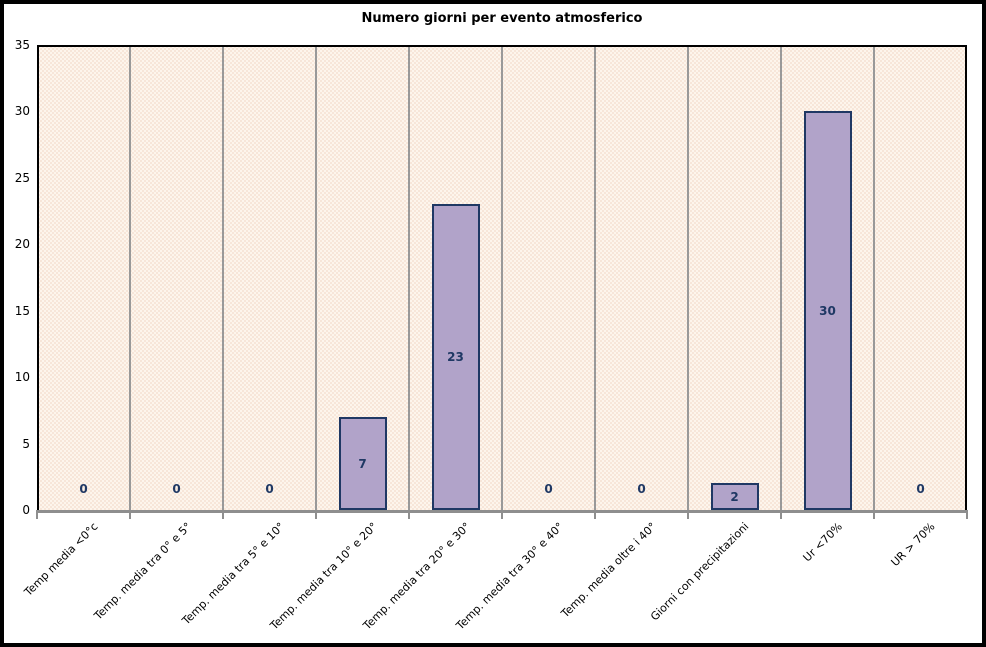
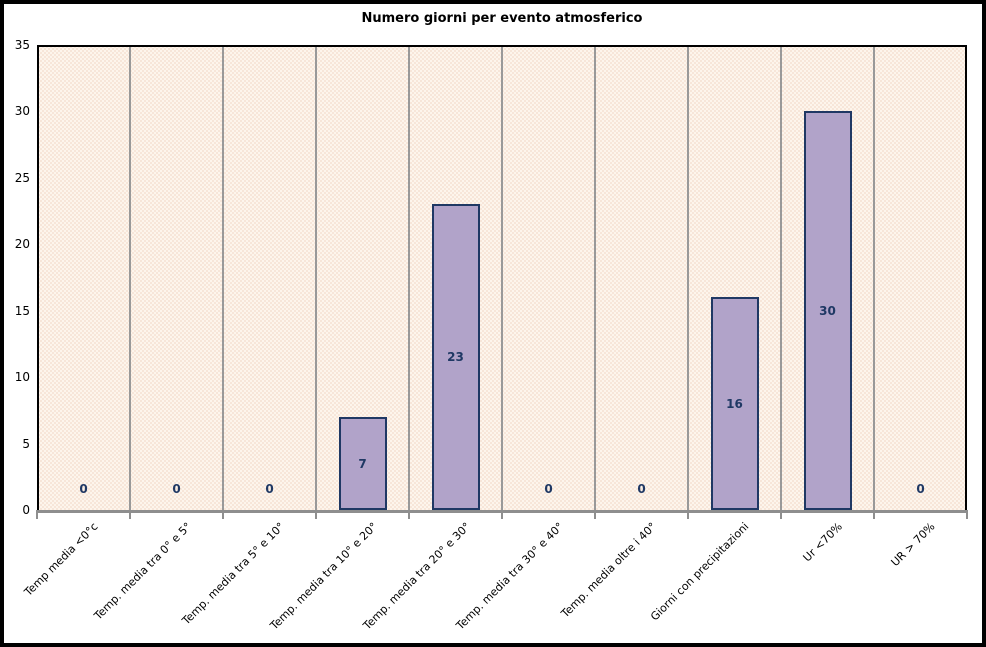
Giorni con precipitazioni: 2 -> 16
